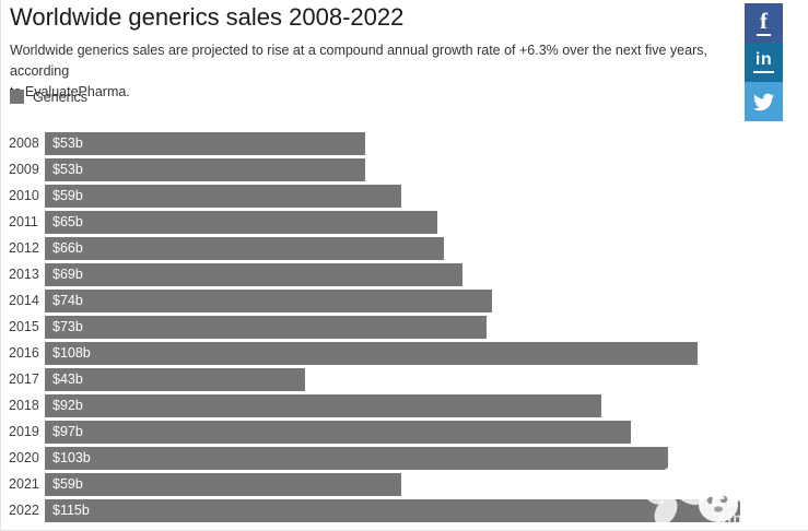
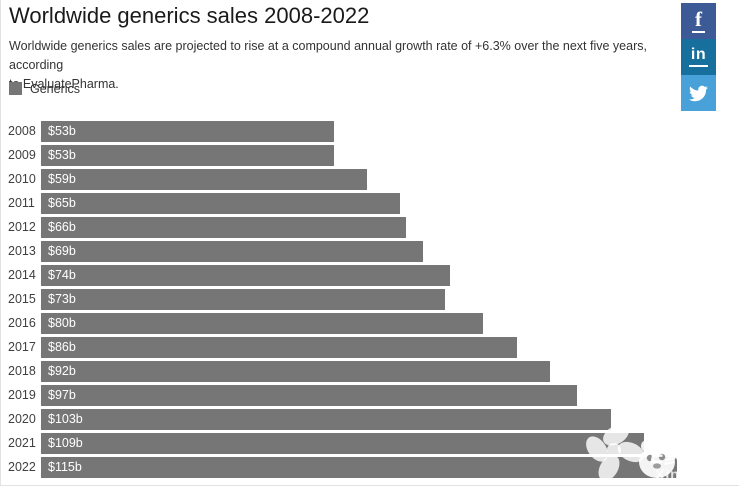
2016: $108b -> $80b
2017: $43b -> $86b
2021: $59b -> $109b
